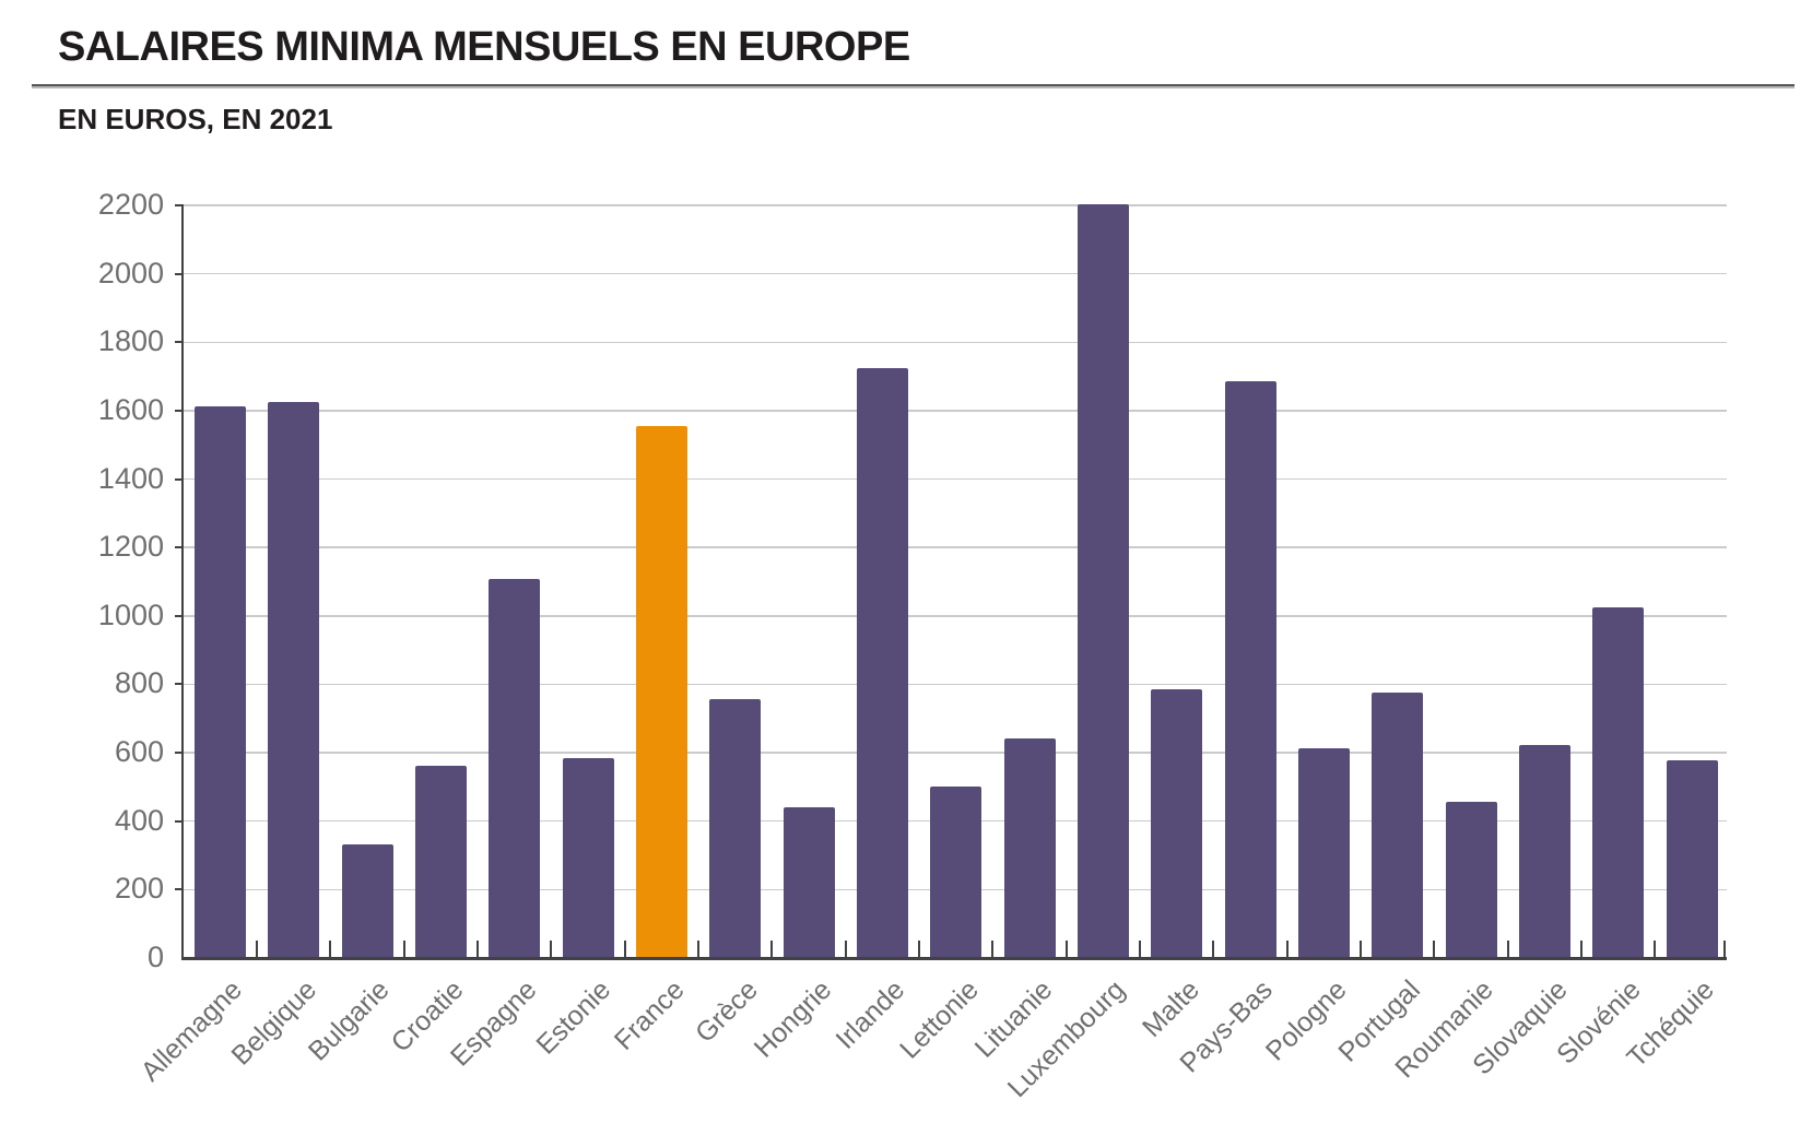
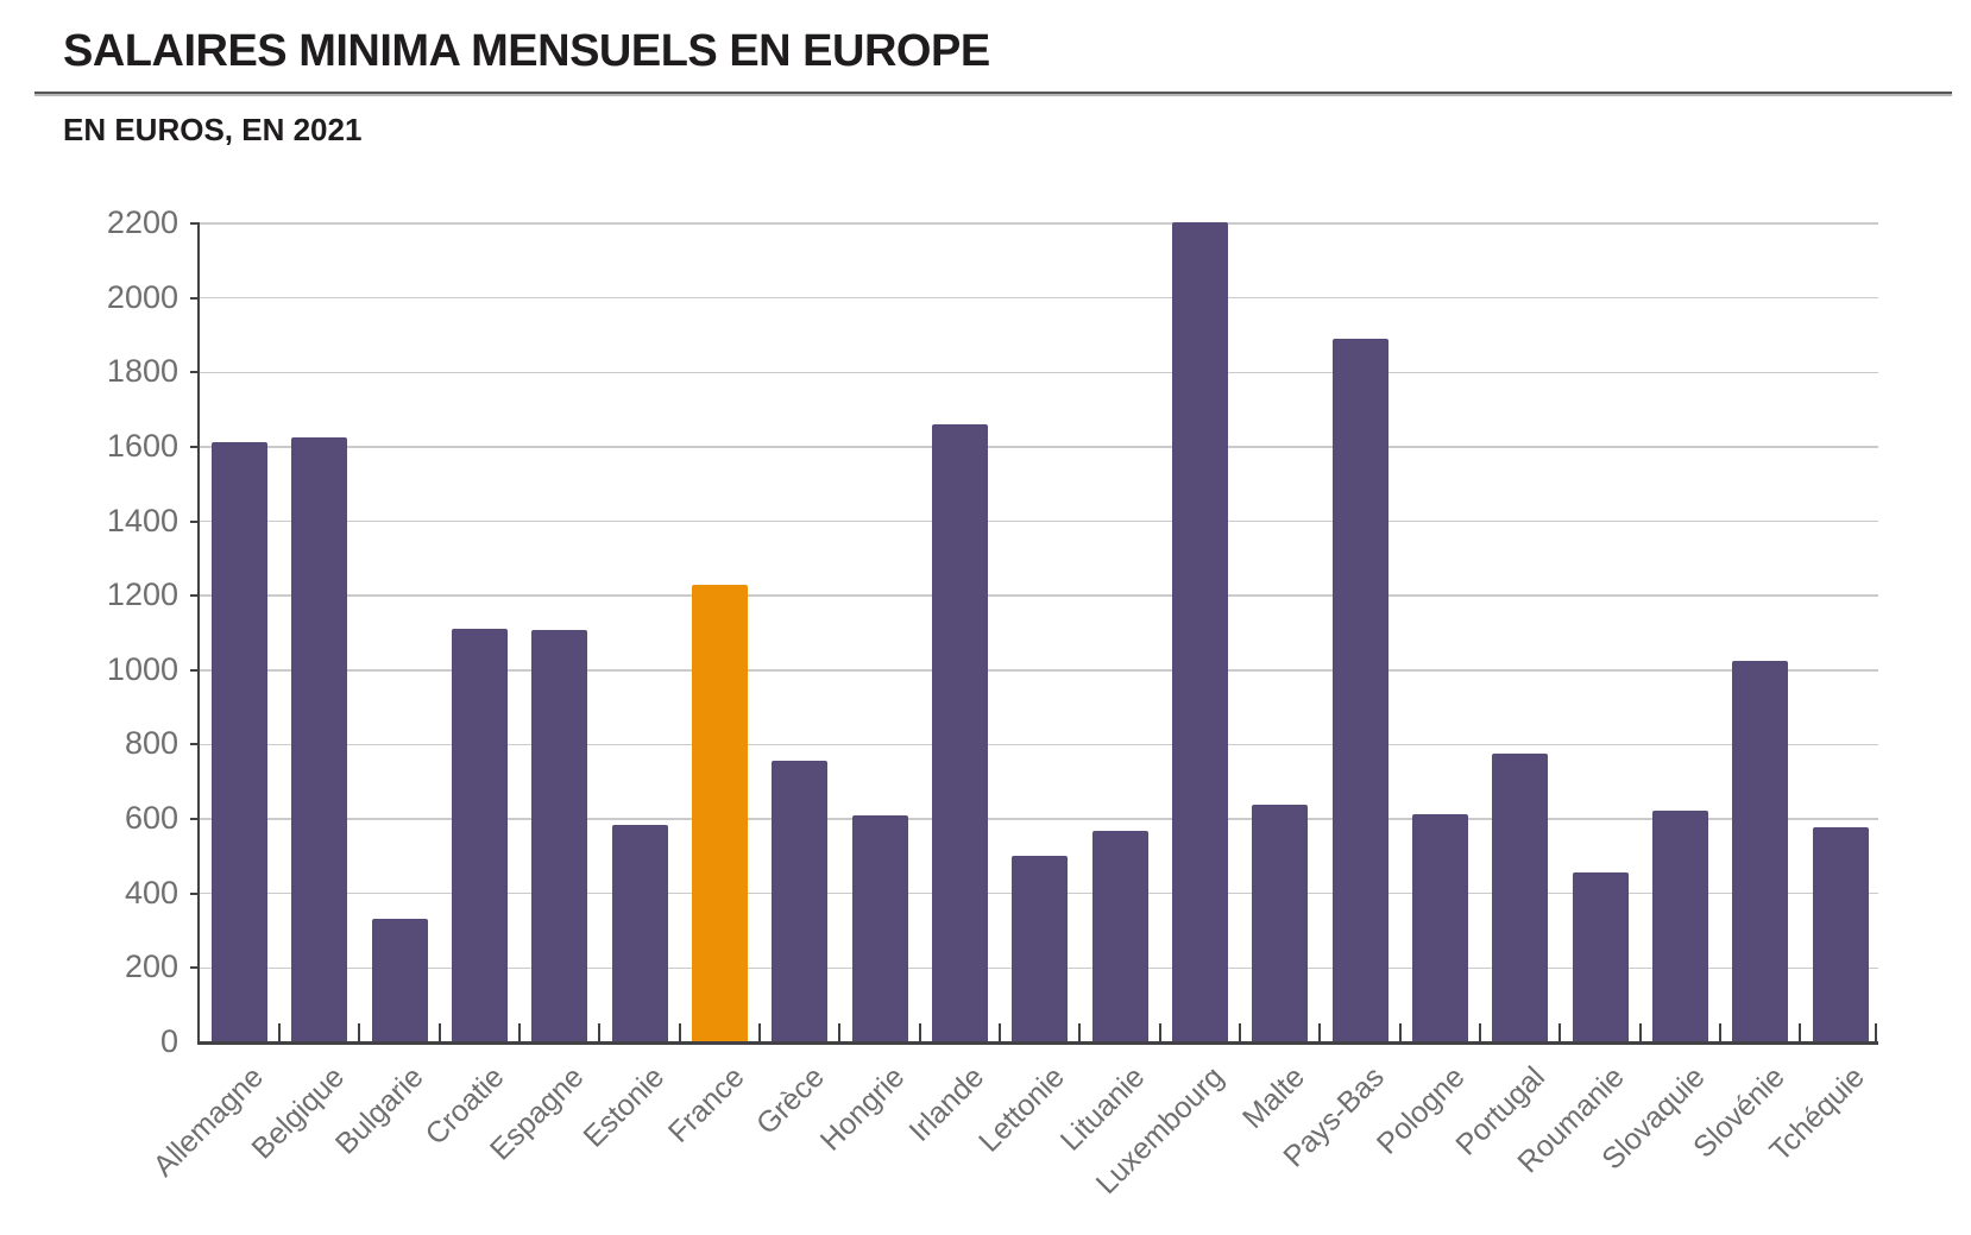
Croatie: 560 -> 1110
France: 1560 -> 1230
Hongrie: 440 -> 610
Irlande: 1720 -> 1660
Lituanie: 640 -> 570
Malte: 780 -> 640
Pays-Bas: 1680 -> 1890
